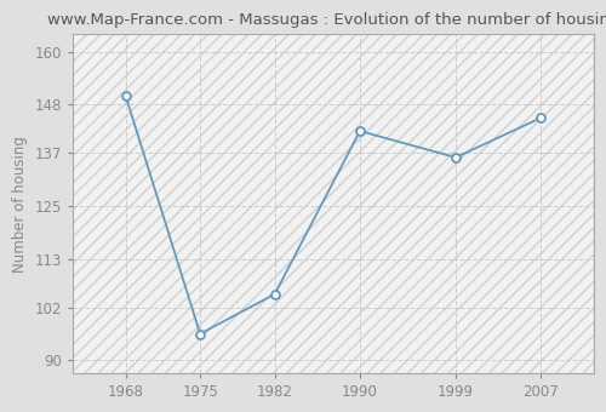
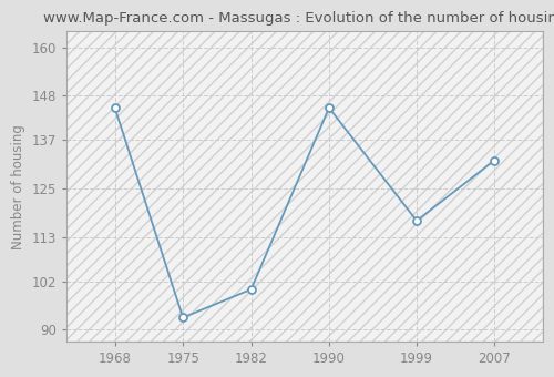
1968: 150 -> 145
1975: 96 -> 93
1982: 105 -> 100
1990: 142 -> 145
1999: 136 -> 117
2007: 145 -> 132
